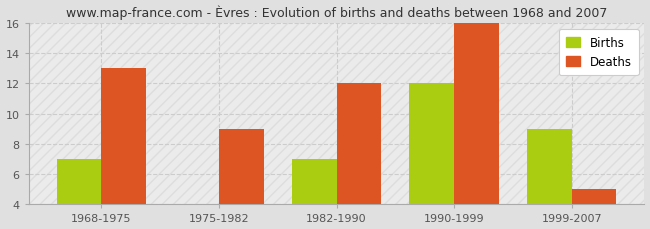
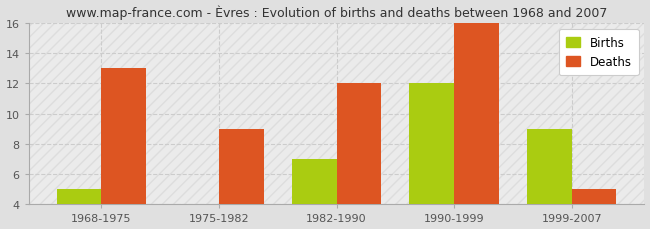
Births/1968-1975: 7 -> 5
